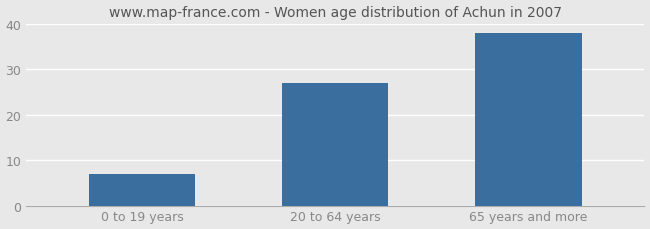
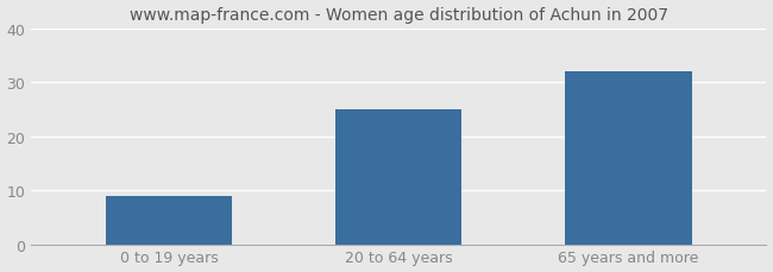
0 to 19 years: 7 -> 9
20 to 64 years: 27 -> 25
65 years and more: 38 -> 32
